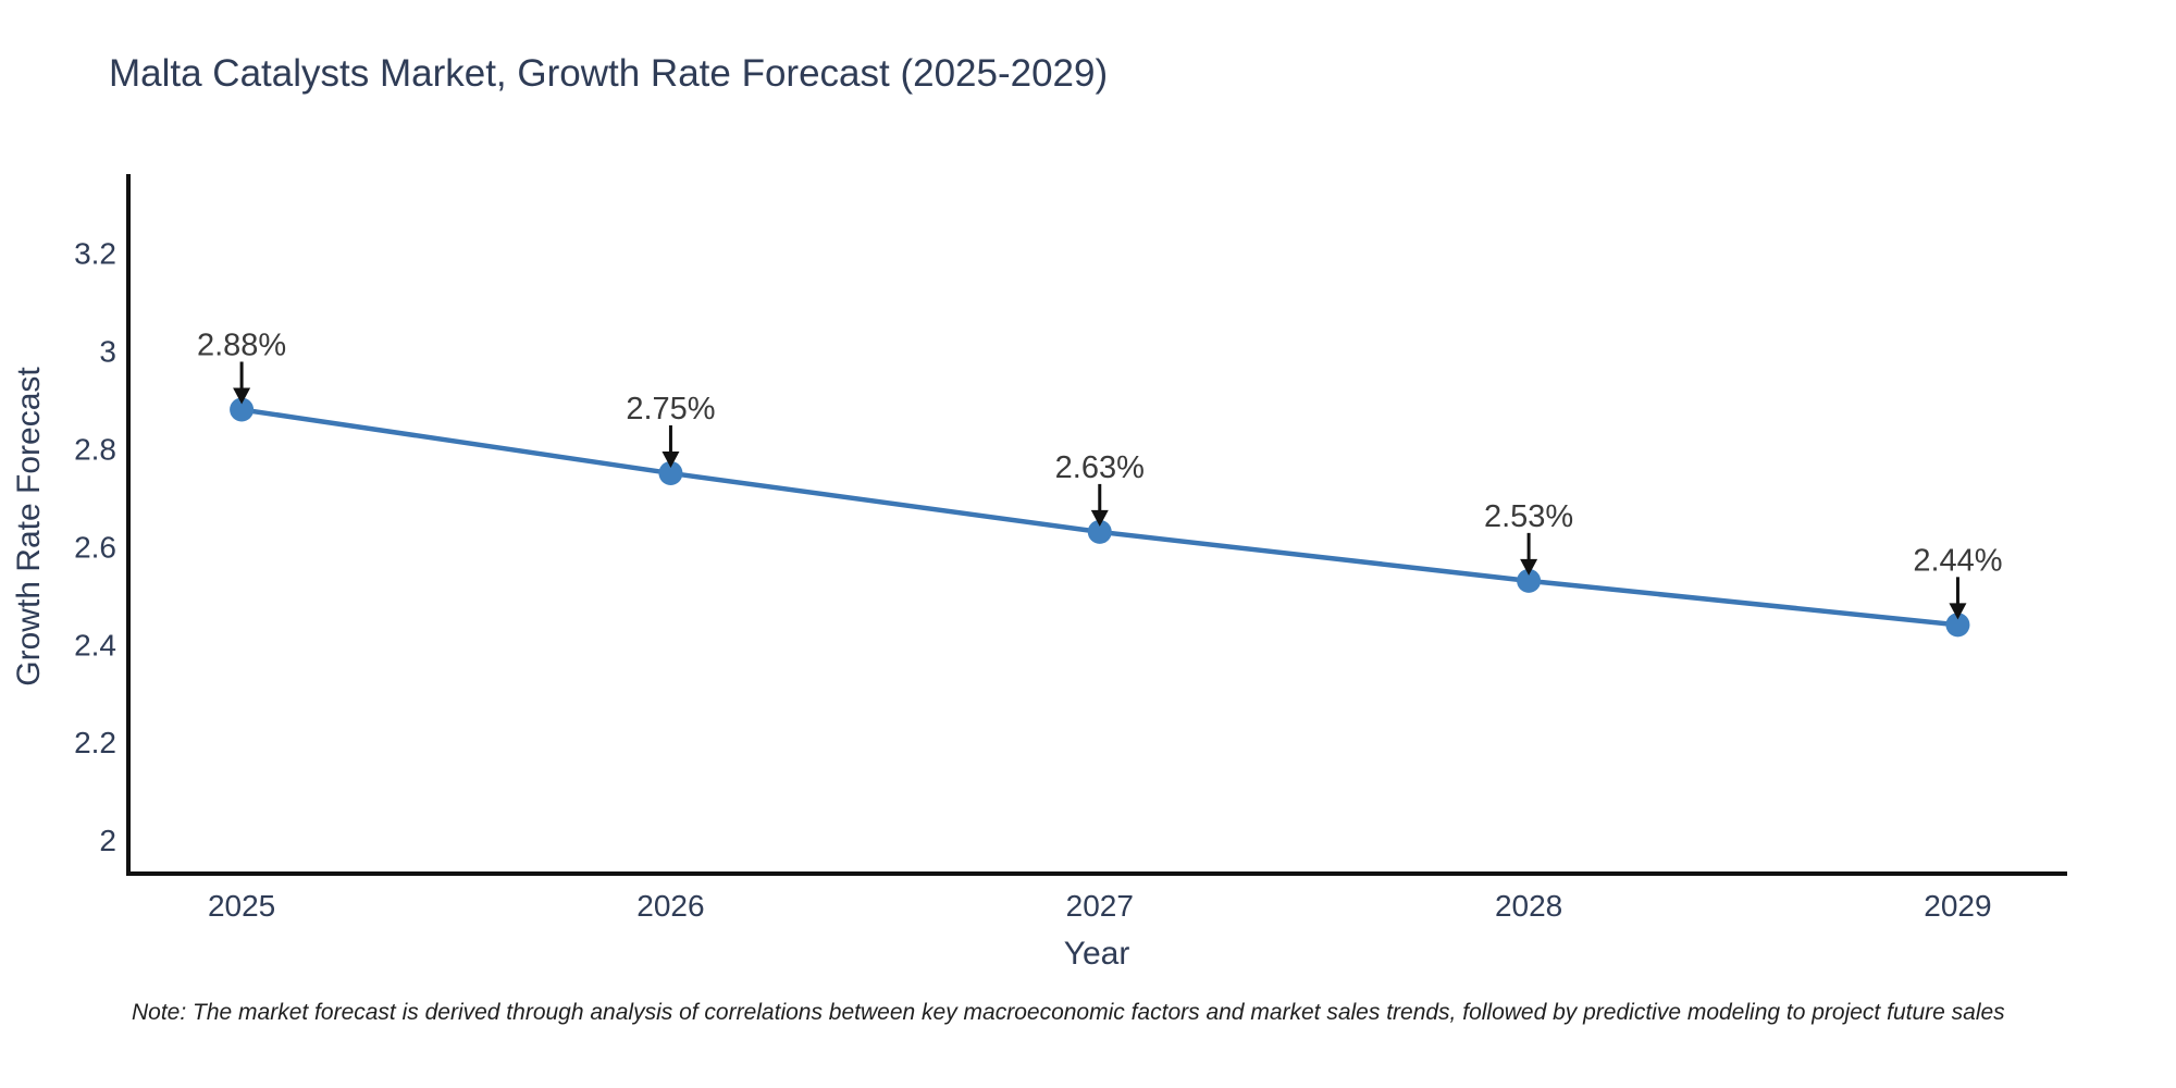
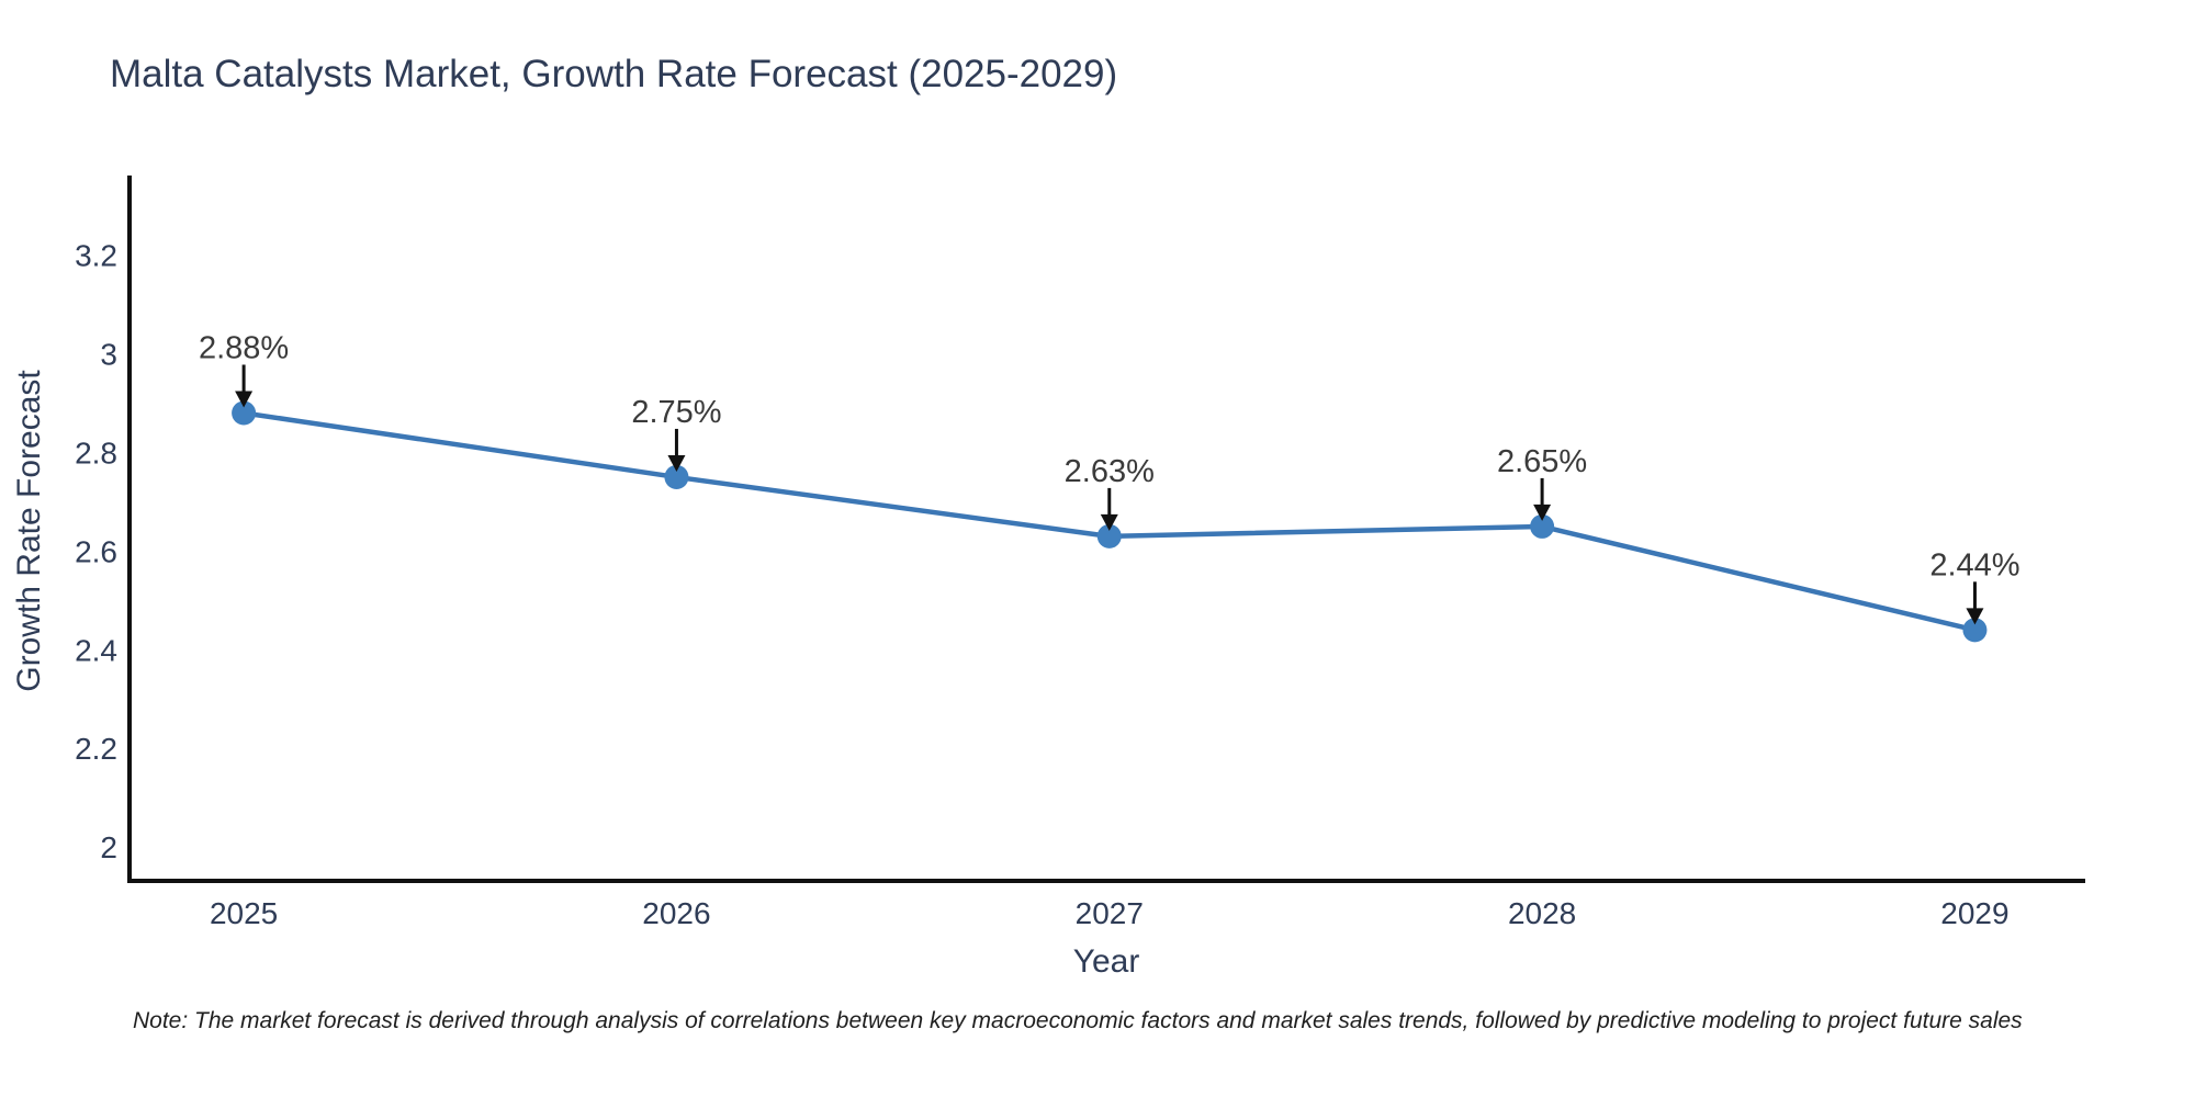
2028: 2.53% -> 2.65%
